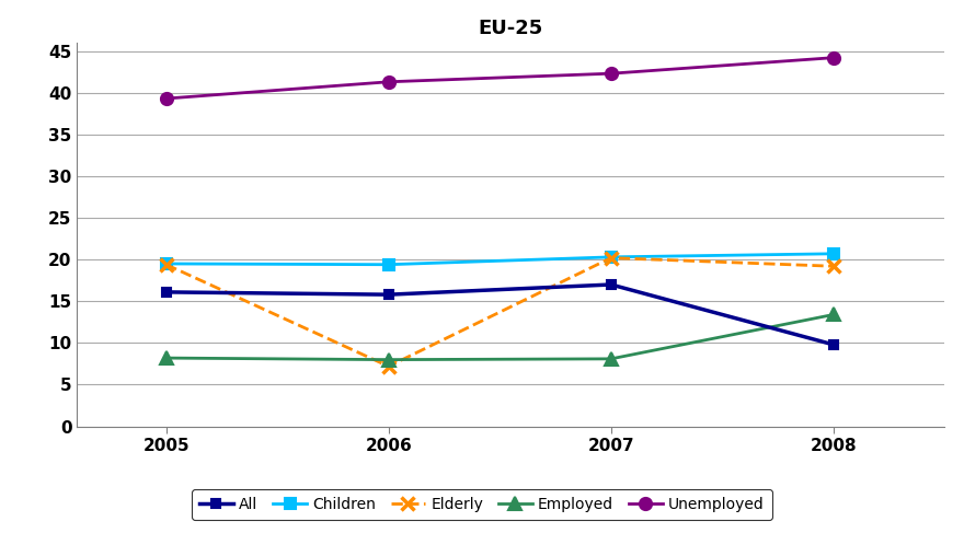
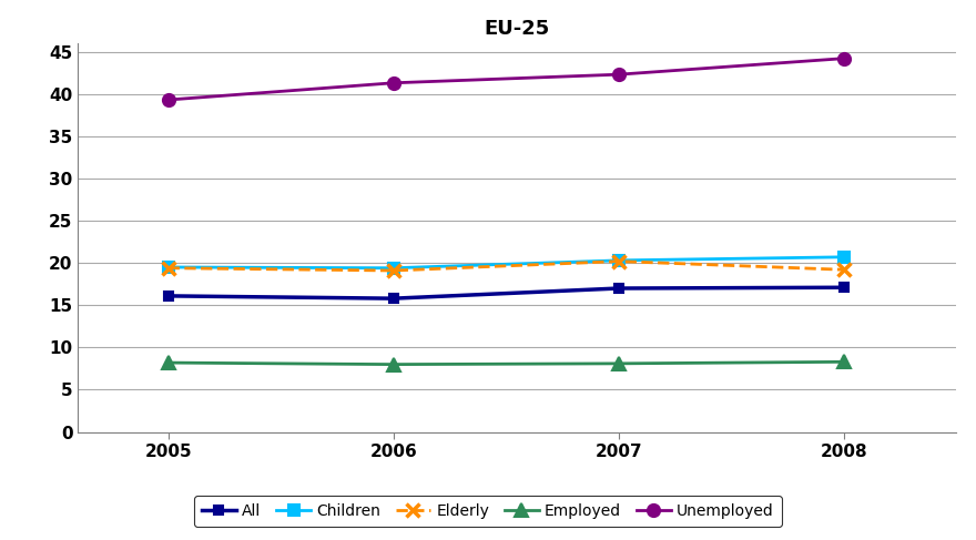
Elderly/2006: 7.2 -> 19.1
All/2008: 9.8 -> 17.1
Employed/2008: 13.4 -> 8.3
